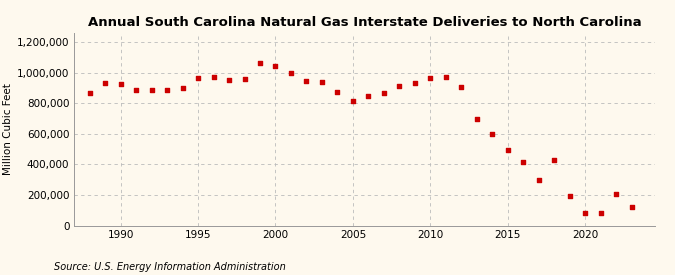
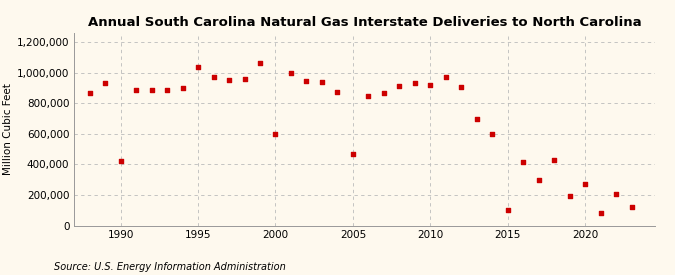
1990: 920,000 -> 420,000
1995: 960,000 -> 1,040,000
2000: 1,040,000 -> 600,000
2005: 820,000 -> 470,000
2010: 960,000 -> 920,000
2015: 500,000 -> 100,000
2020: 80,000 -> 270,000
